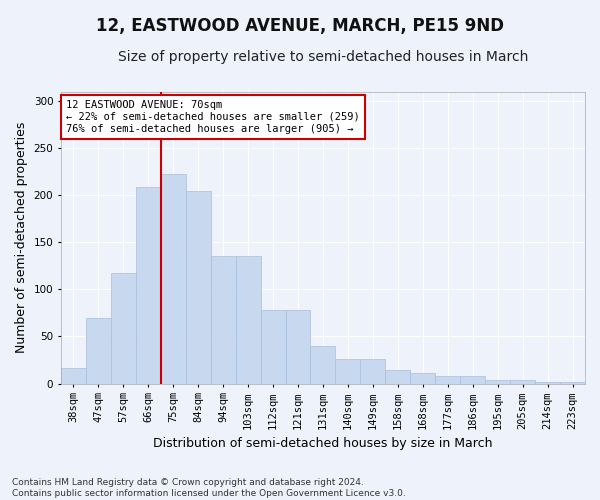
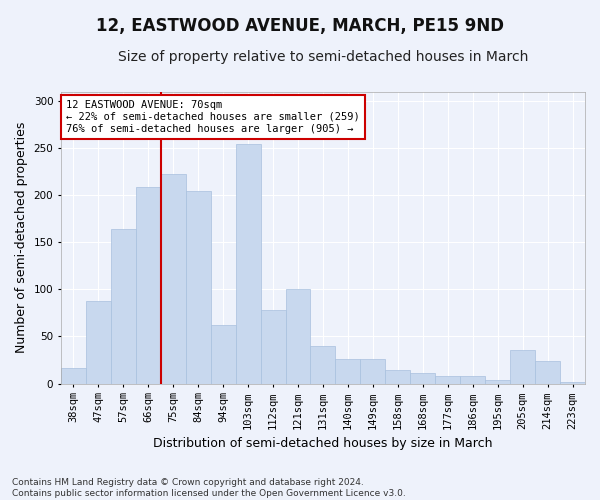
47sqm: 70 -> 88
57sqm: 117 -> 164
94sqm: 135 -> 62
103sqm: 135 -> 254
121sqm: 78 -> 100
205sqm: 4 -> 36
214sqm: 2 -> 24
